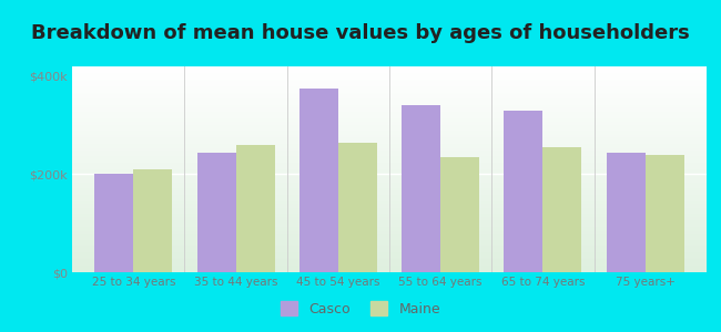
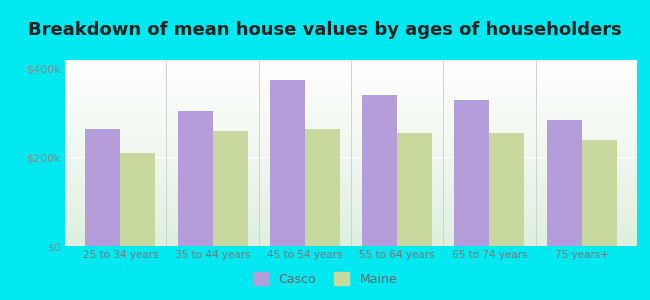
Casco/25 to 34 years: $200k -> $265k
Casco/35 to 44 years: $245k -> $305k
Maine/55 to 64 years: $235k -> $255k
Casco/75 years+: $245k -> $285k
